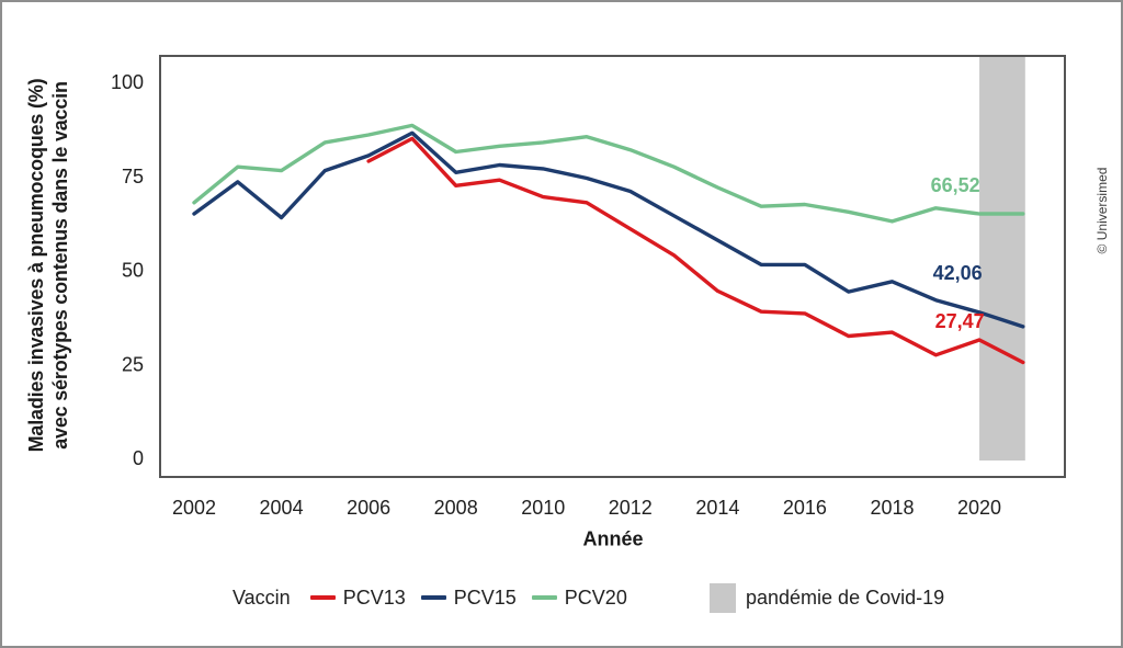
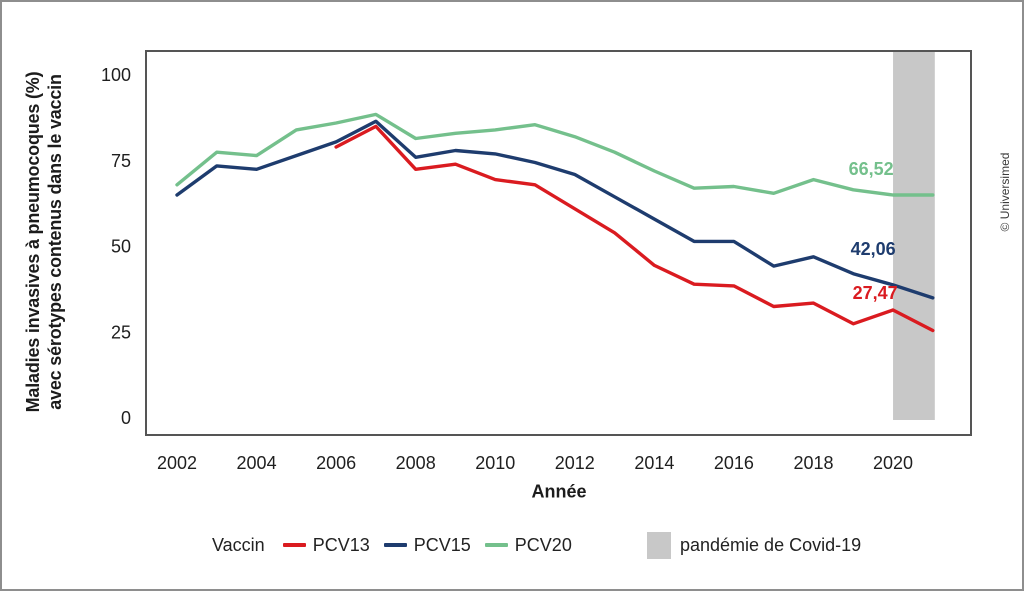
PCV15/2004: 64 -> 72
PCV20/2018: 63 -> 70
